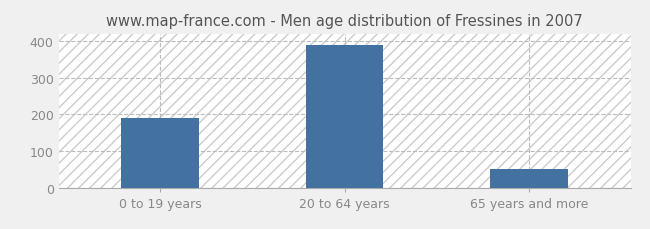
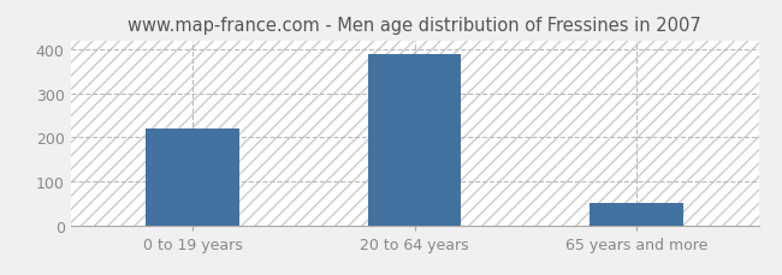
0 to 19 years: 190 -> 220
